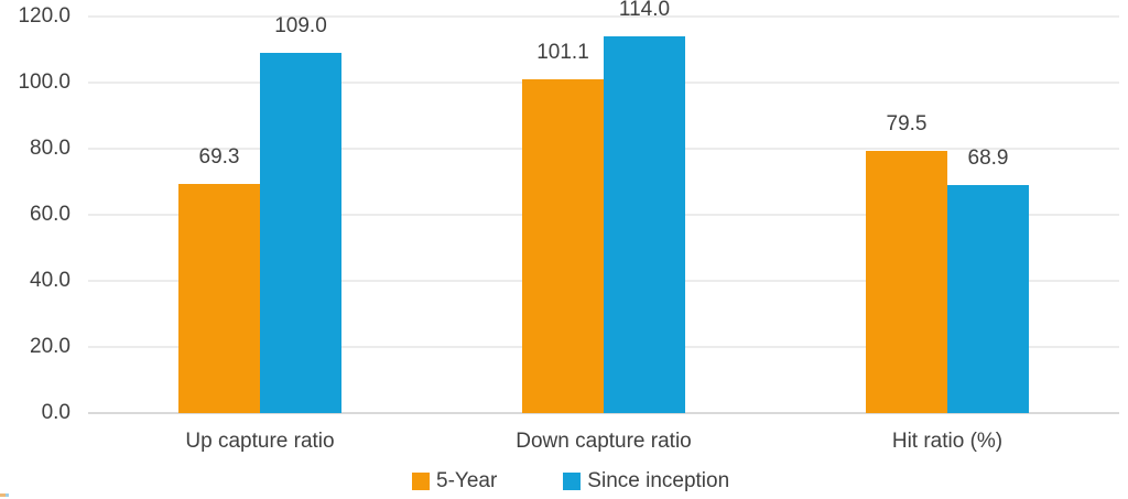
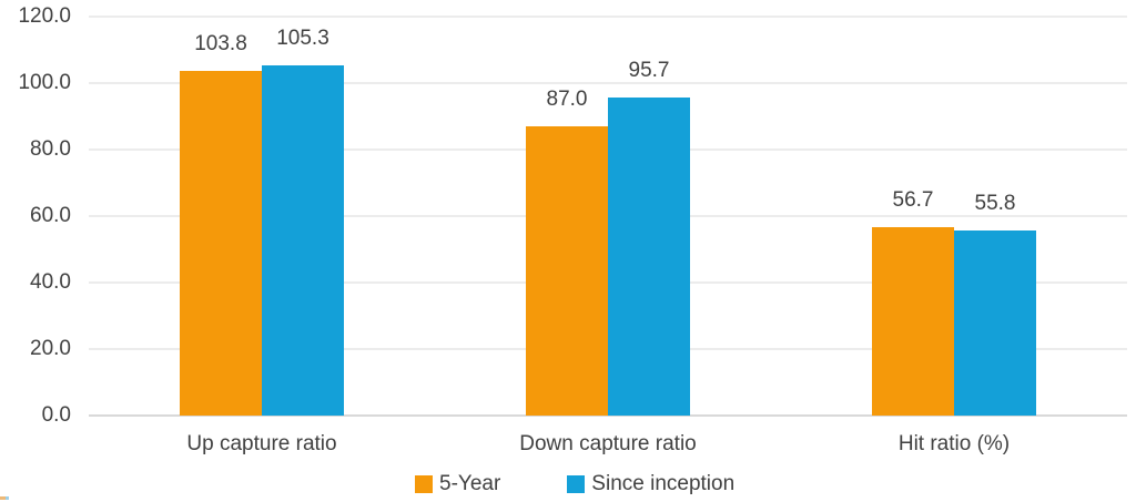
5-Year/Up capture ratio: 69.3 -> 103.8
Since inception/Up capture ratio: 109.0 -> 105.3
5-Year/Down capture ratio: 101.1 -> 87.0
Since inception/Down capture ratio: 114.0 -> 95.7
5-Year/Hit ratio (%): 79.5 -> 56.7
Since inception/Hit ratio (%): 68.9 -> 55.8
